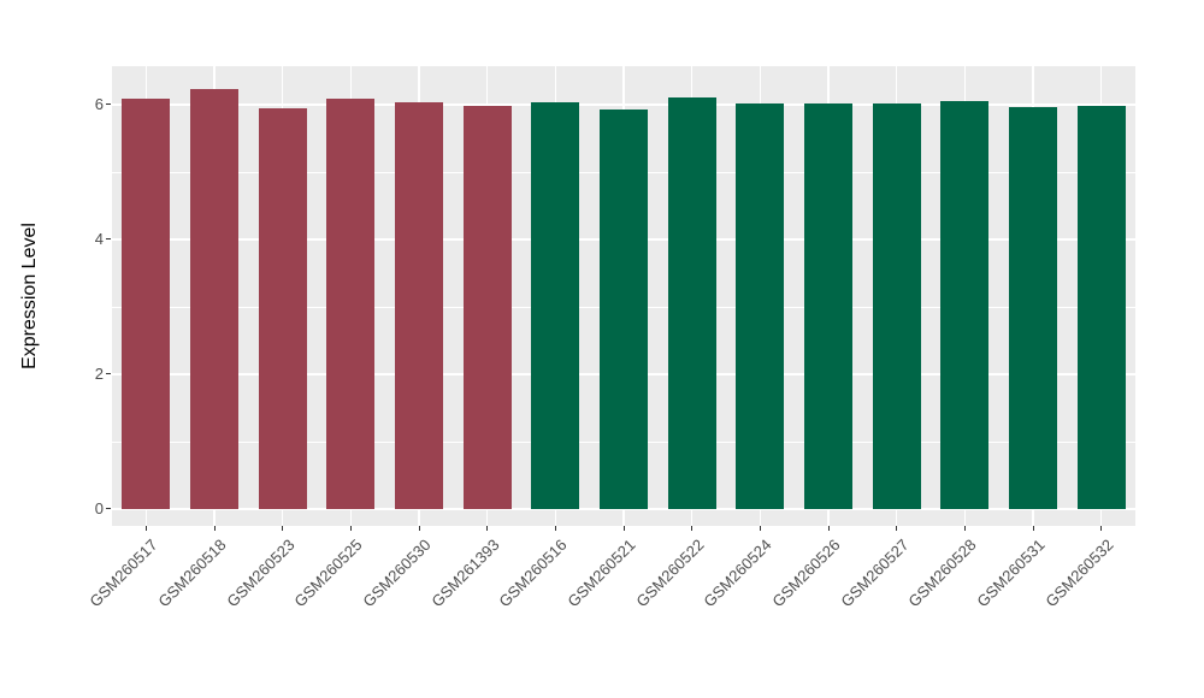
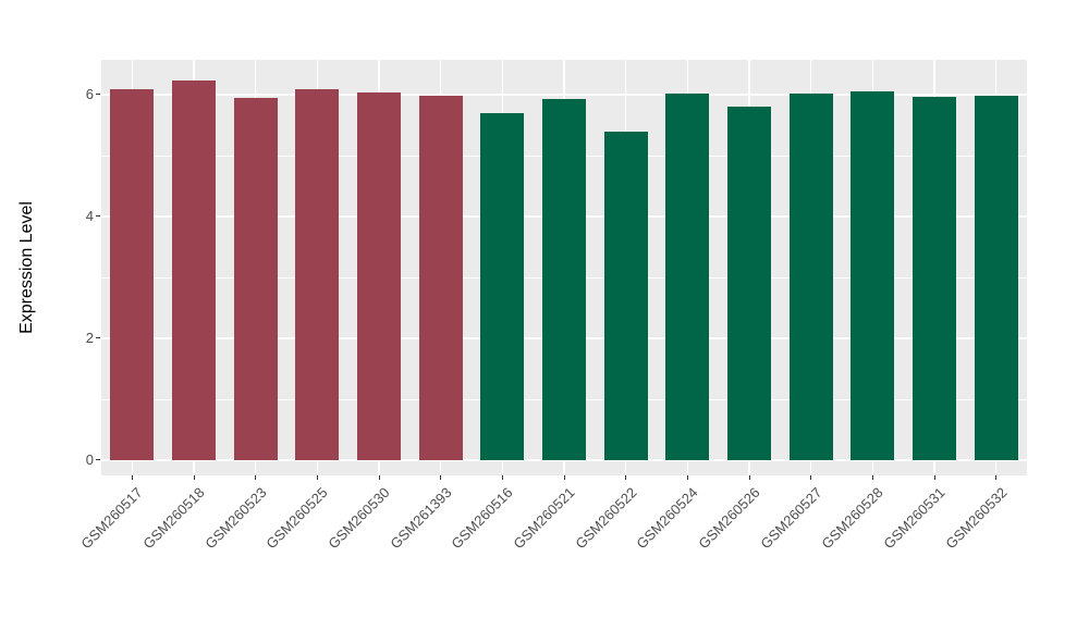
GSM260516: 6.0 -> 5.7
GSM260522: 6.1 -> 5.4
GSM260526: 6.0 -> 5.8
